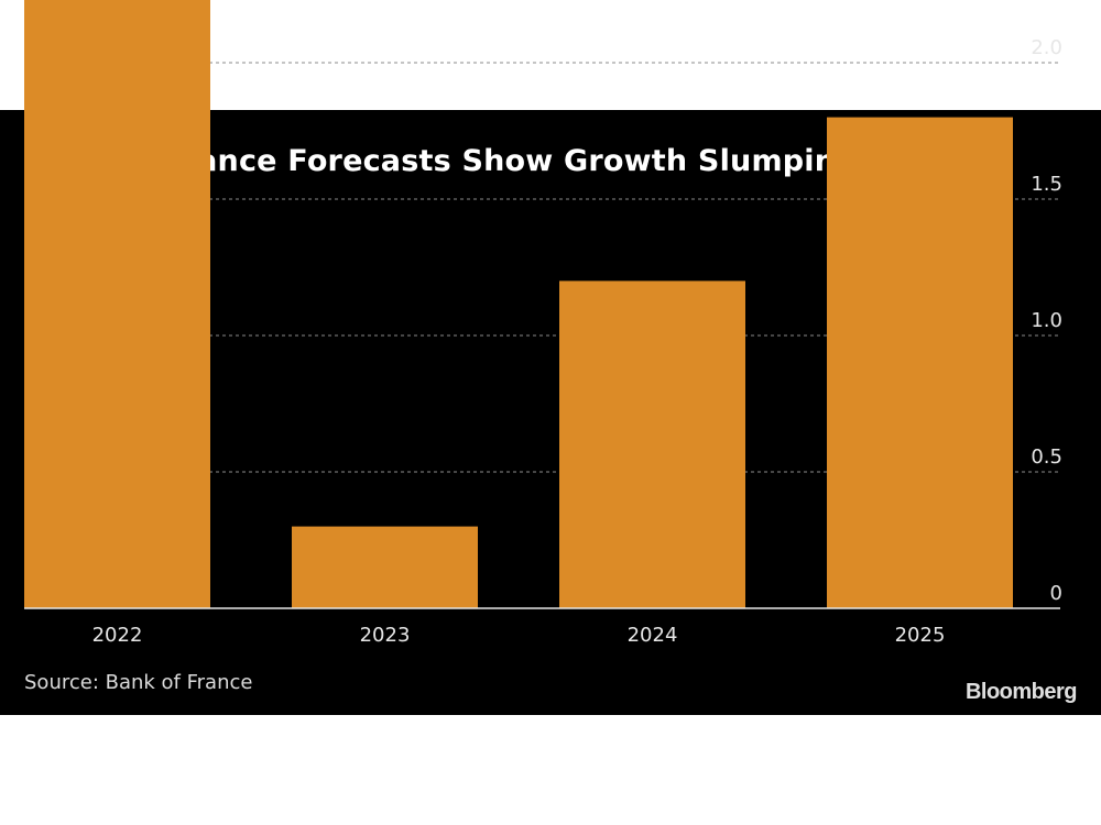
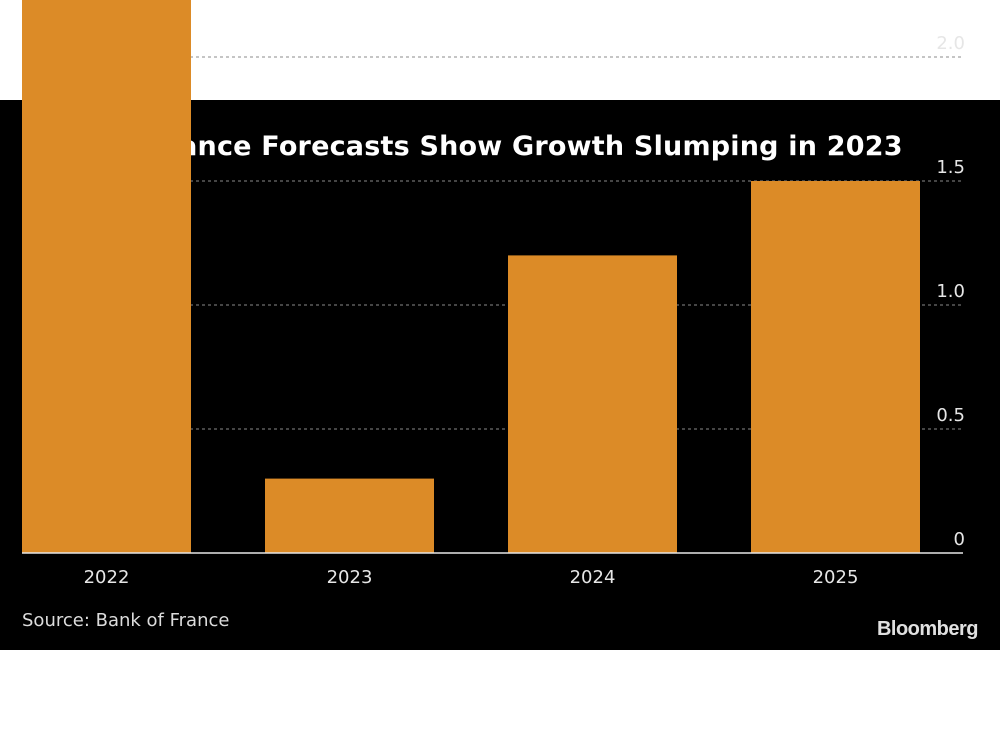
2025: 1.8 -> 1.5
